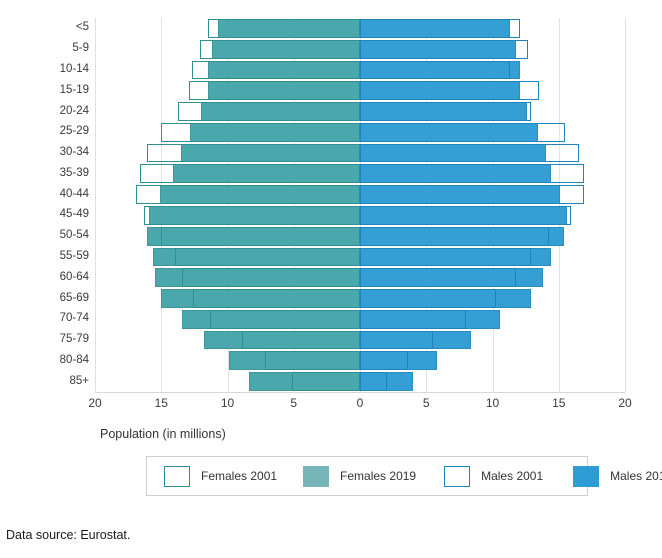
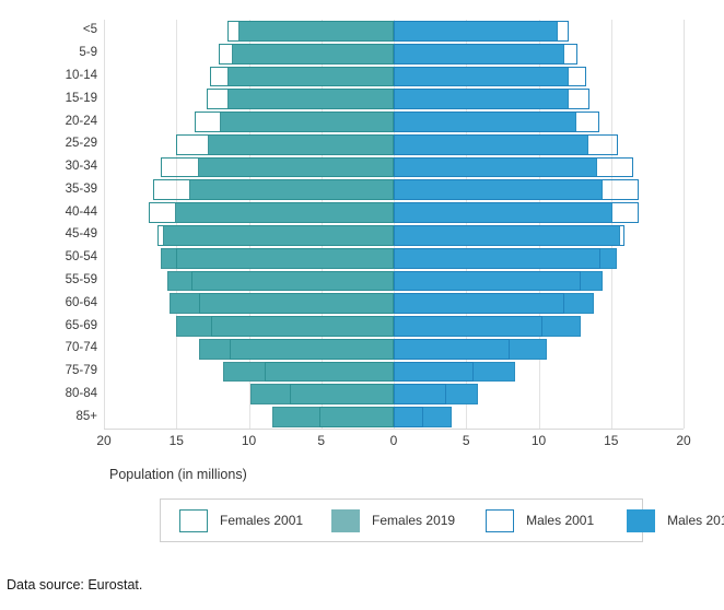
Males 2001/20-24: 12.9 -> 14.2
Males 2001/10-14: 11.3 -> 13.3
